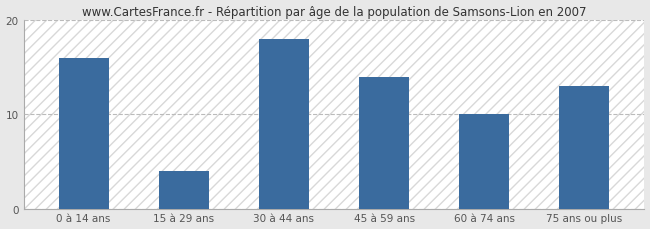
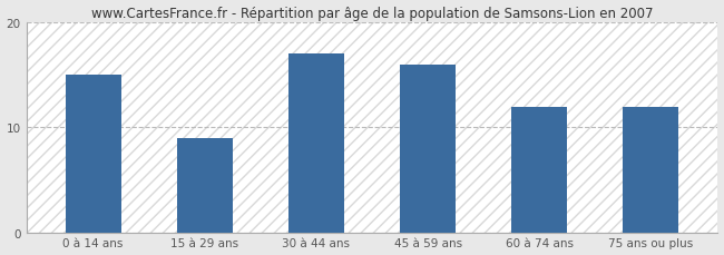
0 à 14 ans: 16 -> 15
15 à 29 ans: 4 -> 9
30 à 44 ans: 18 -> 17
45 à 59 ans: 14 -> 16
60 à 74 ans: 10 -> 12
75 ans ou plus: 13 -> 12
